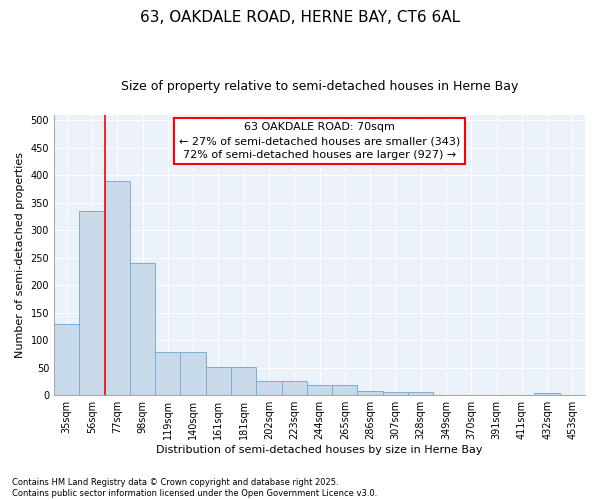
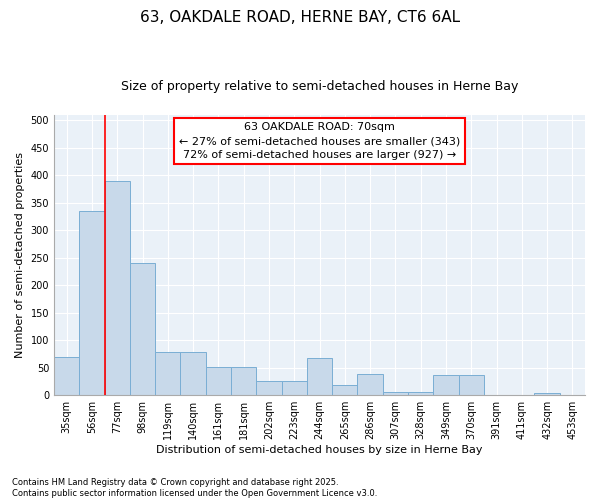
35sqm: 130 -> 70
244sqm: 19 -> 68
286sqm: 8 -> 38
349sqm: 1 -> 36
370sqm: 1 -> 36
